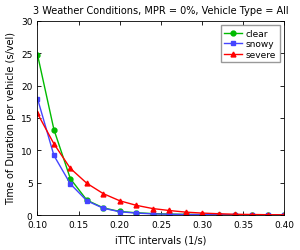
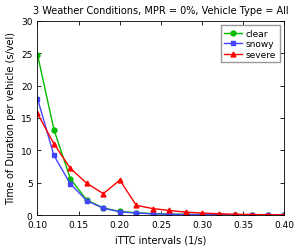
severe/0.20: 2.2 -> 5.4
